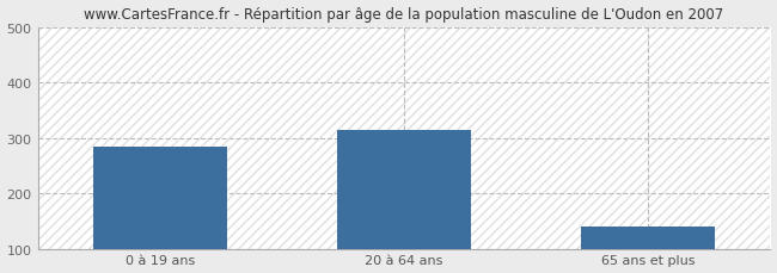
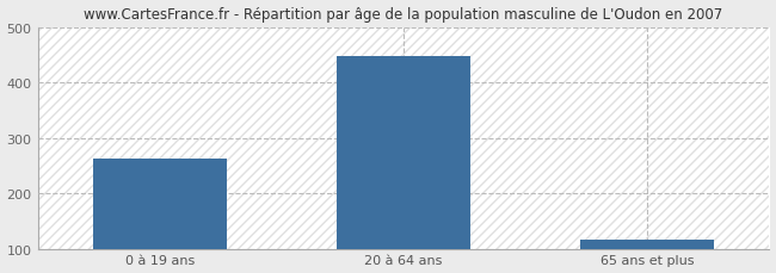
0 à 19 ans: 285 -> 262
20 à 64 ans: 315 -> 447
65 ans et plus: 140 -> 117
